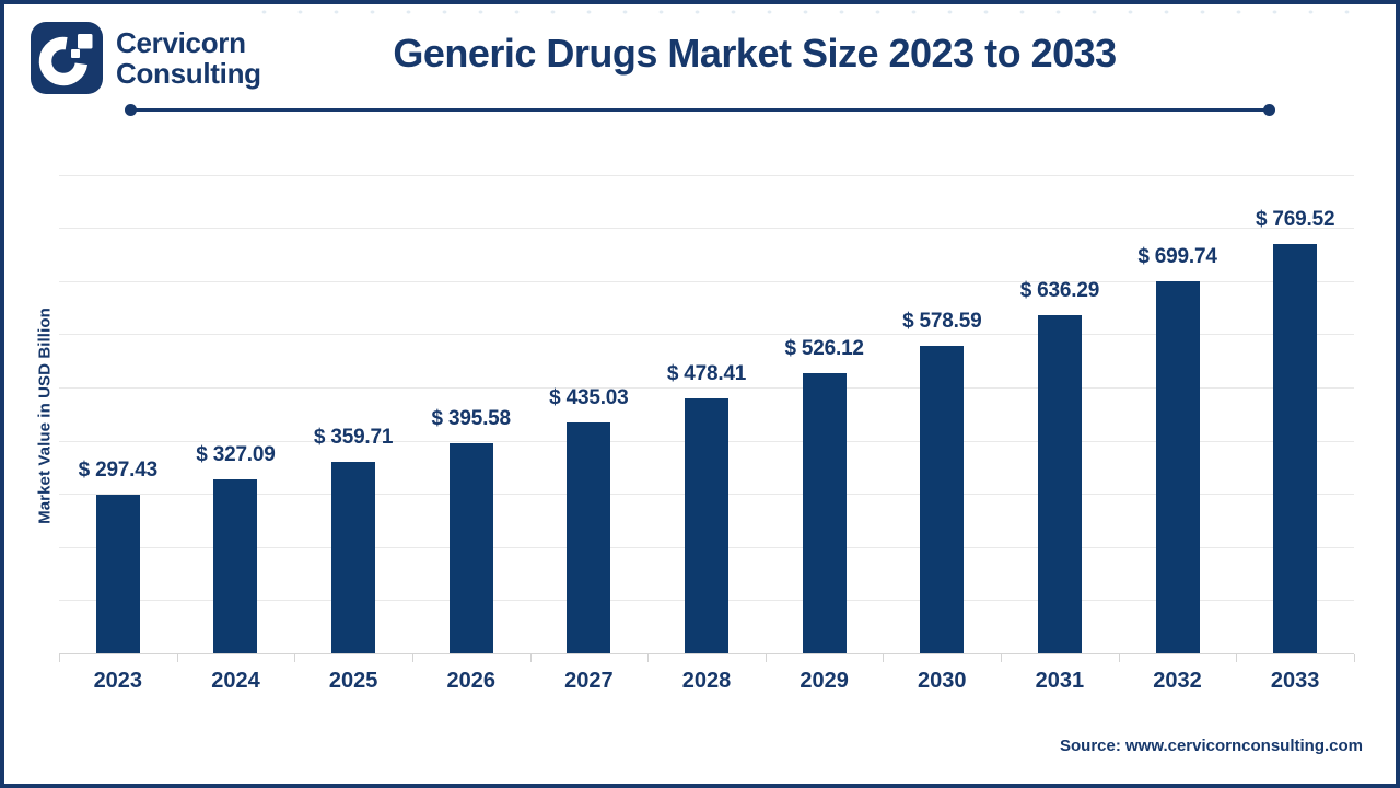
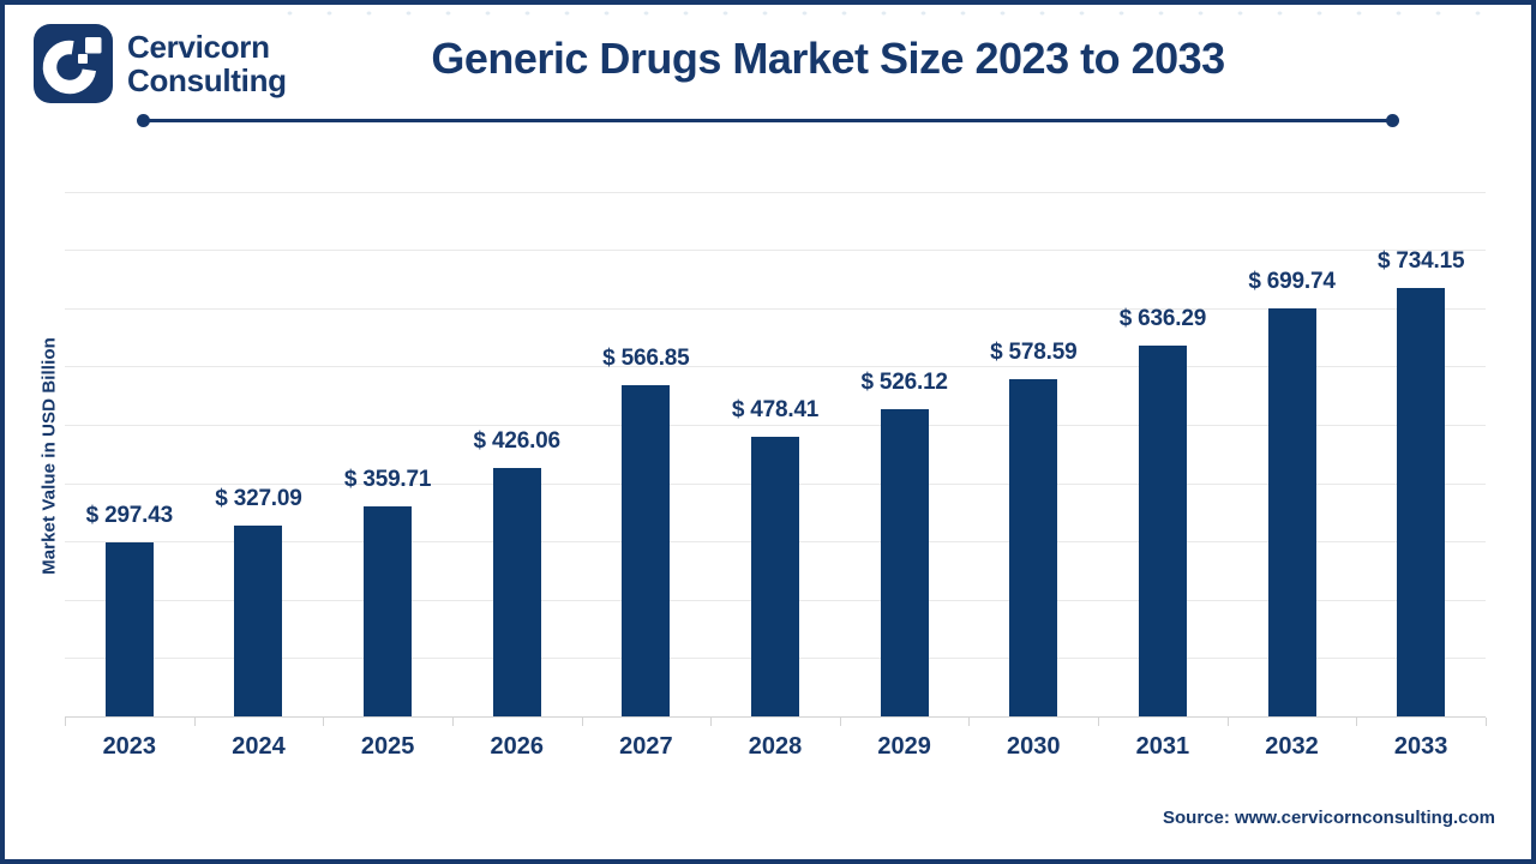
2026: 395.58 -> 426.06
2027: 435.03 -> 566.85
2033: 769.52 -> 734.15
